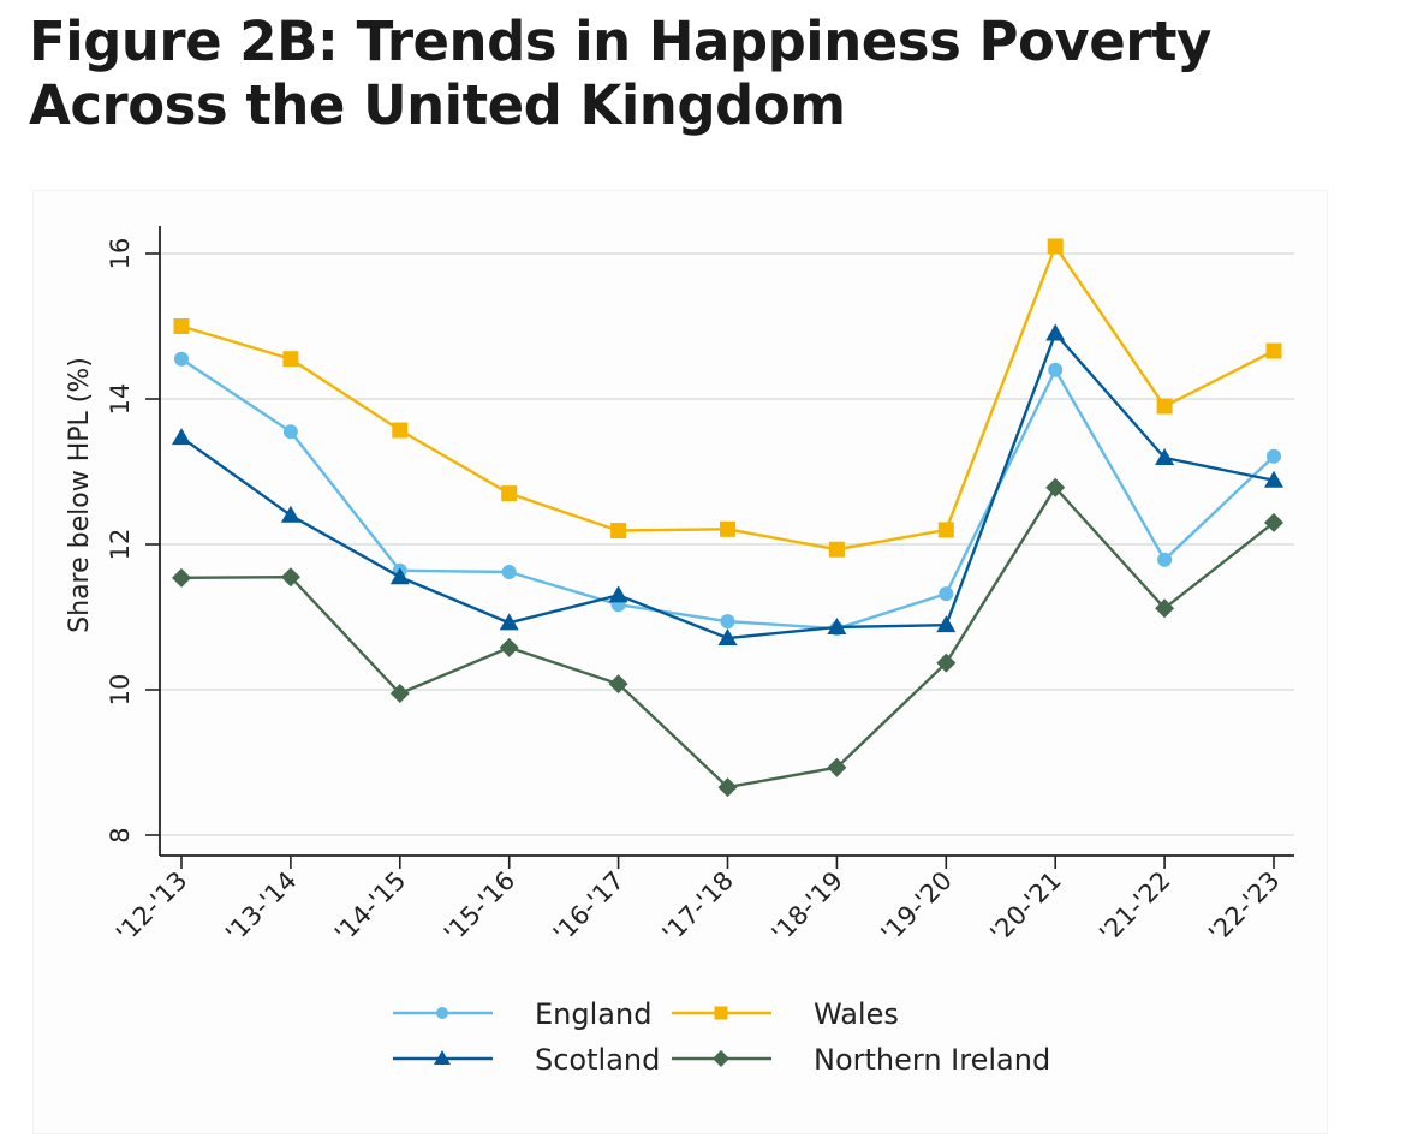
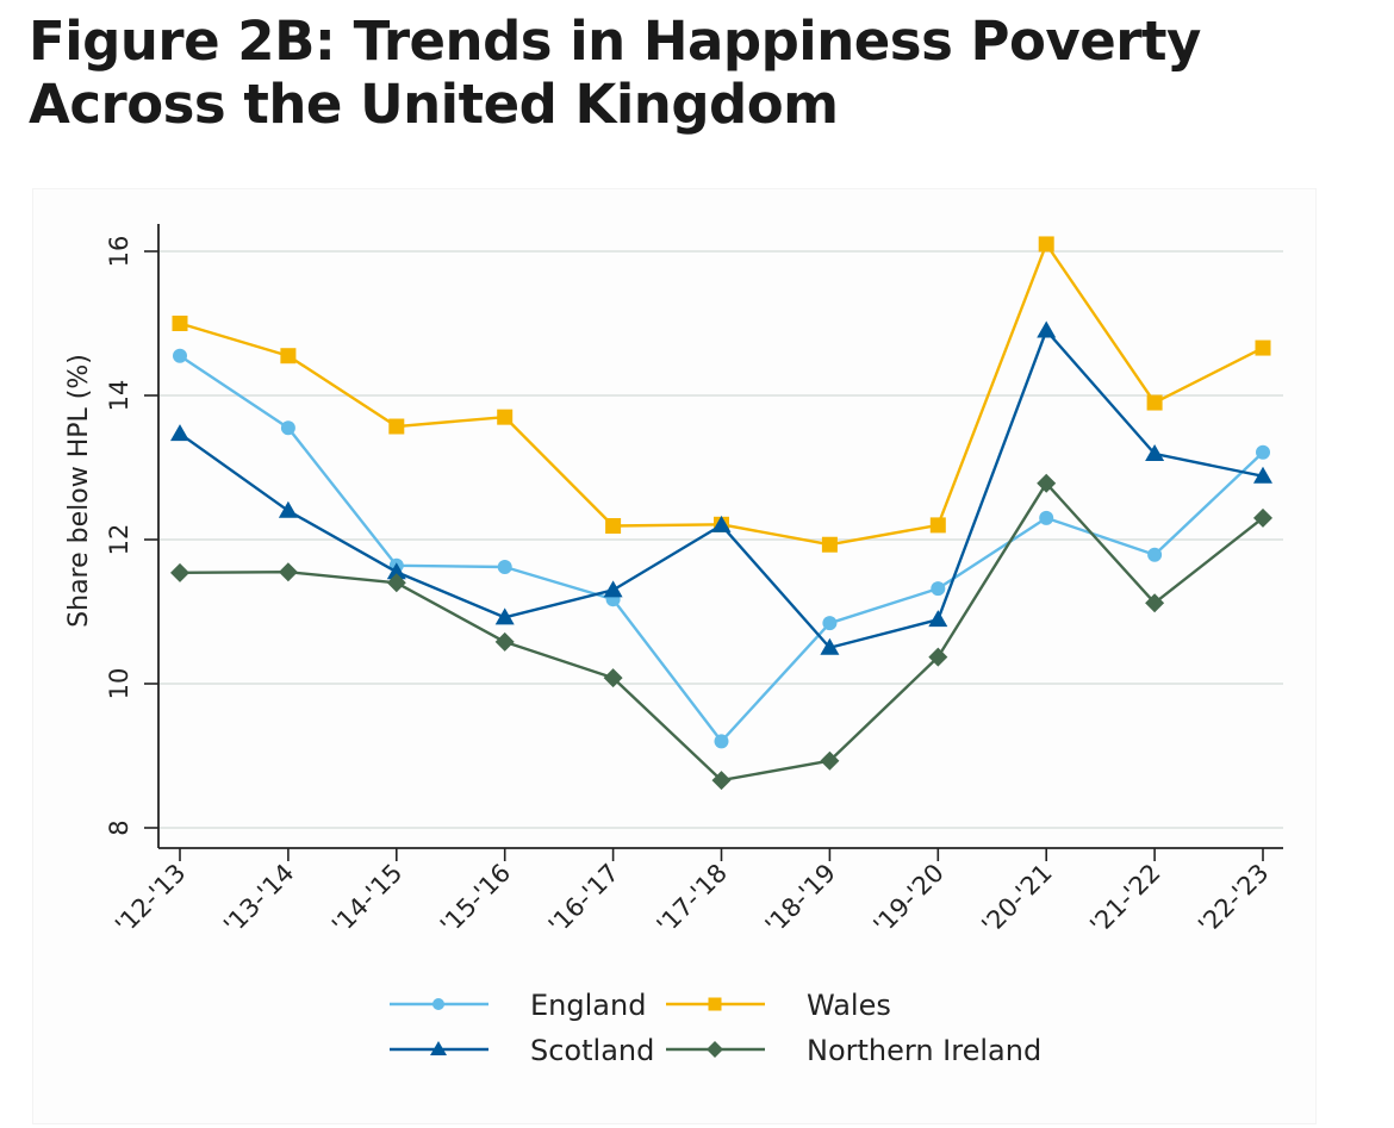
Northern Ireland/'14-'15: 9.9 -> 11.4
Wales/'15-'16: 12.7 -> 13.7
England/'17-'18: 10.9 -> 9.2
Scotland/'17-'18: 10.7 -> 12.2
Scotland/'18-'19: 10.9 -> 10.5
England/'20-'21: 14.4 -> 12.3
